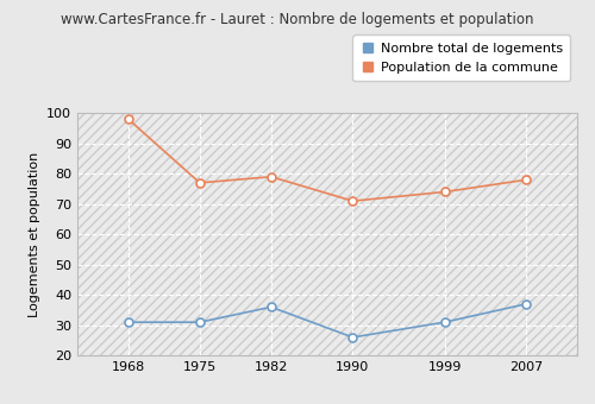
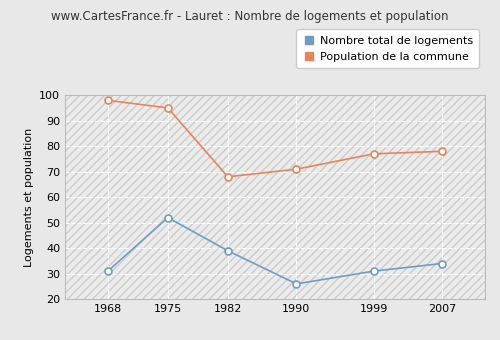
Nombre total de logements/1975: 31 -> 52
Population de la commune/1975: 77 -> 95
Nombre total de logements/1982: 36 -> 39
Population de la commune/1982: 79 -> 68
Population de la commune/1999: 74 -> 77
Nombre total de logements/2007: 37 -> 34
